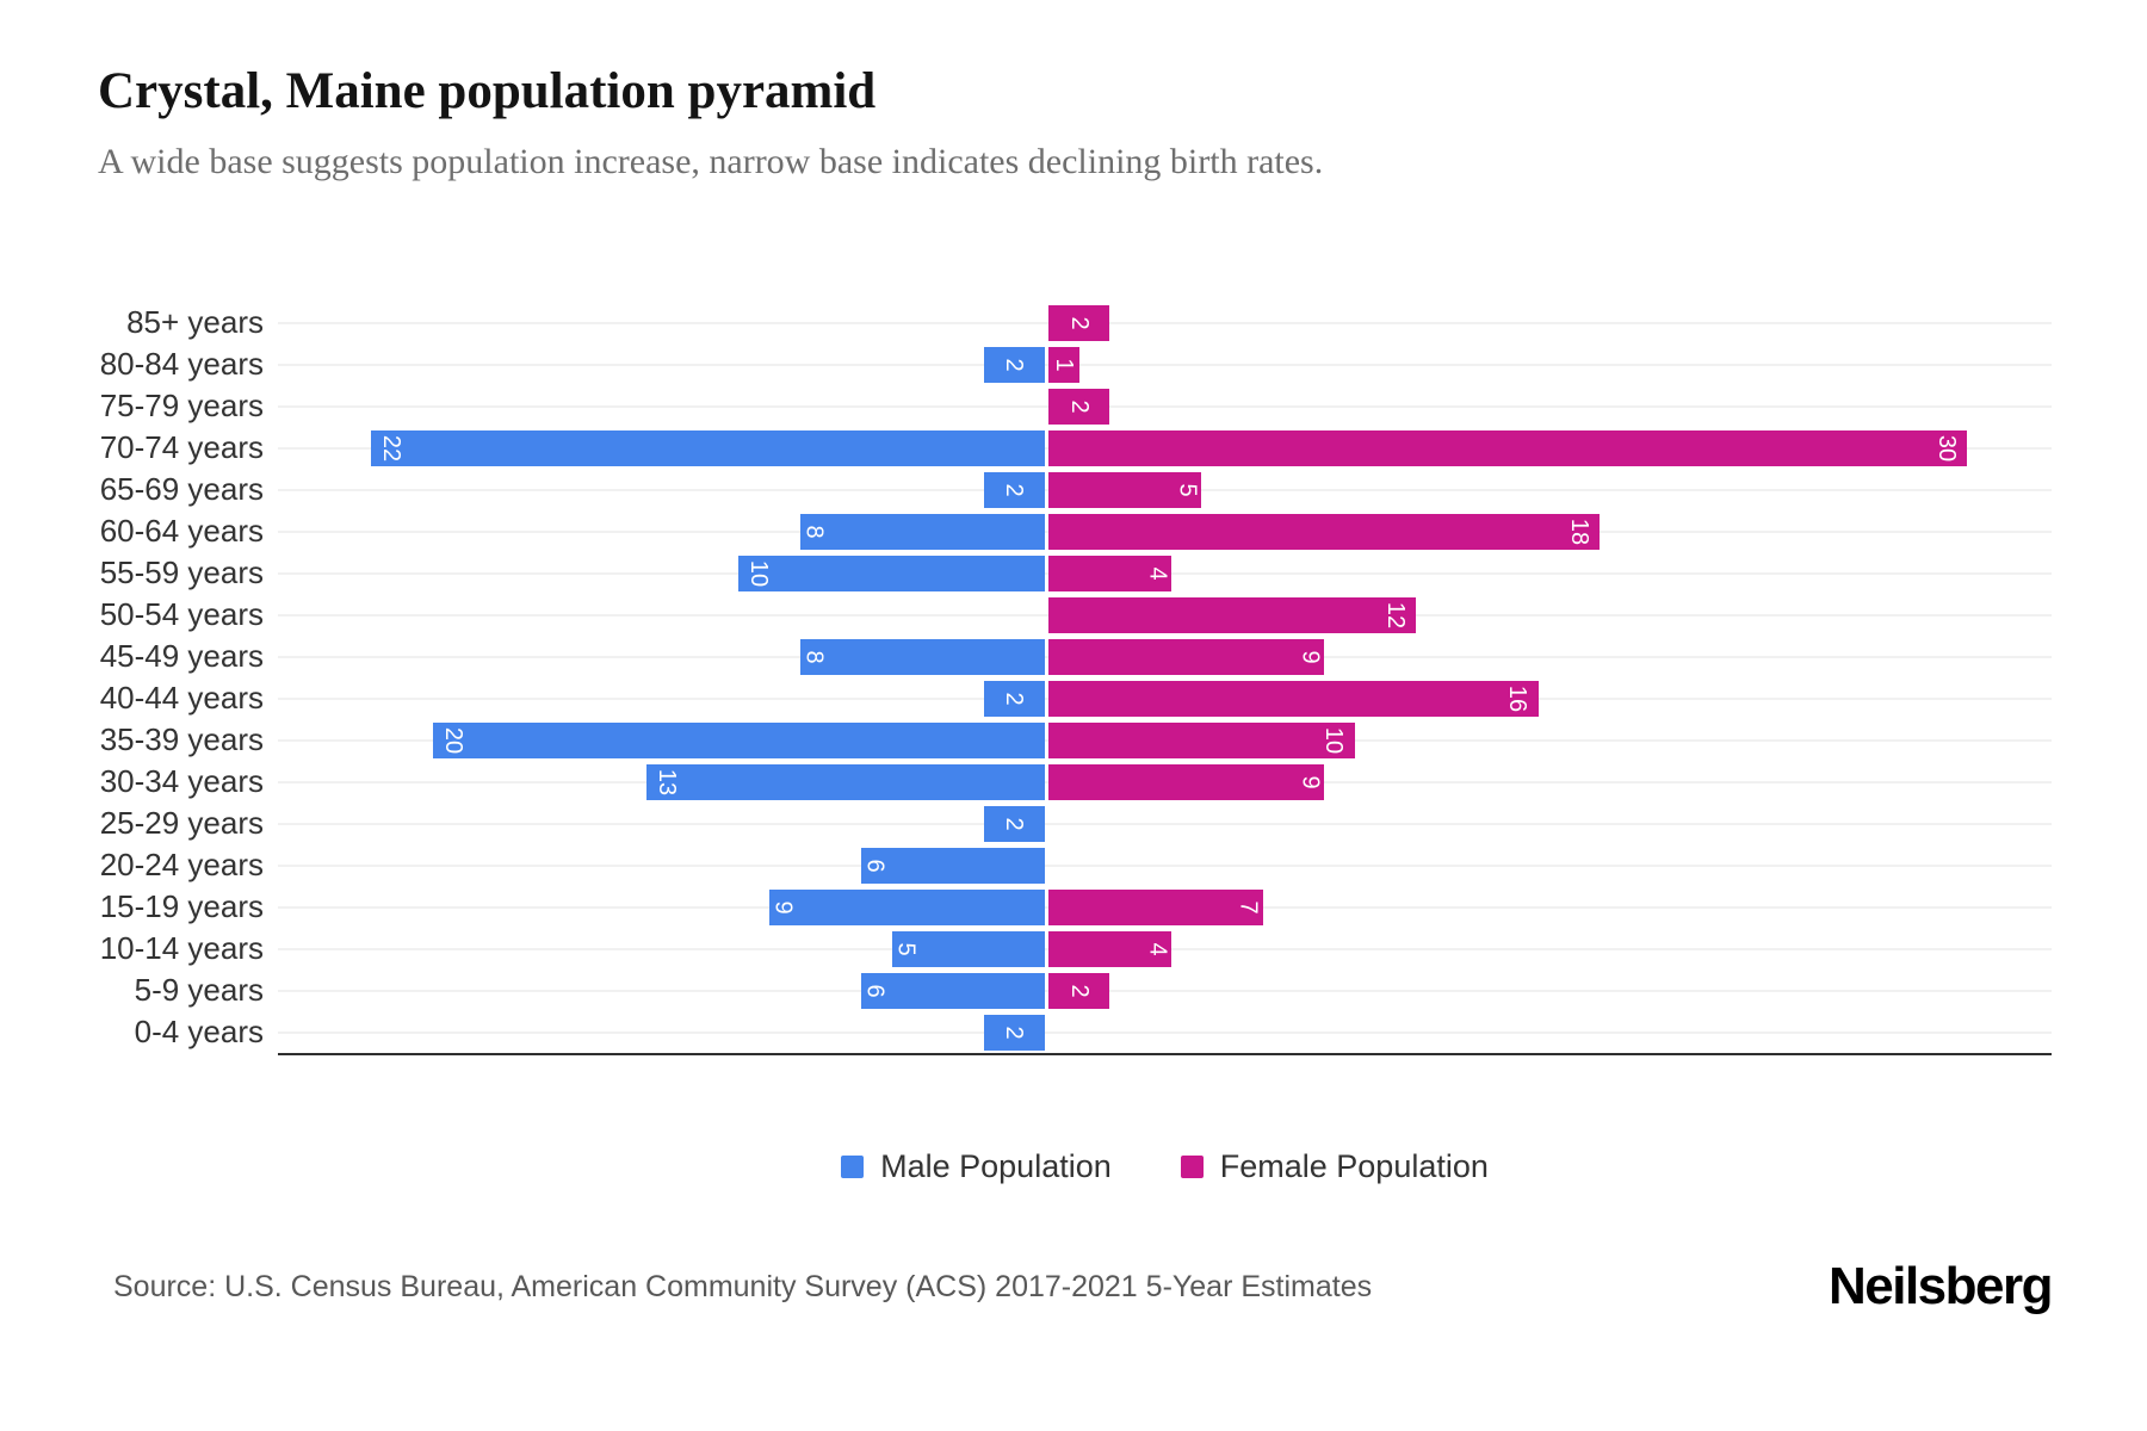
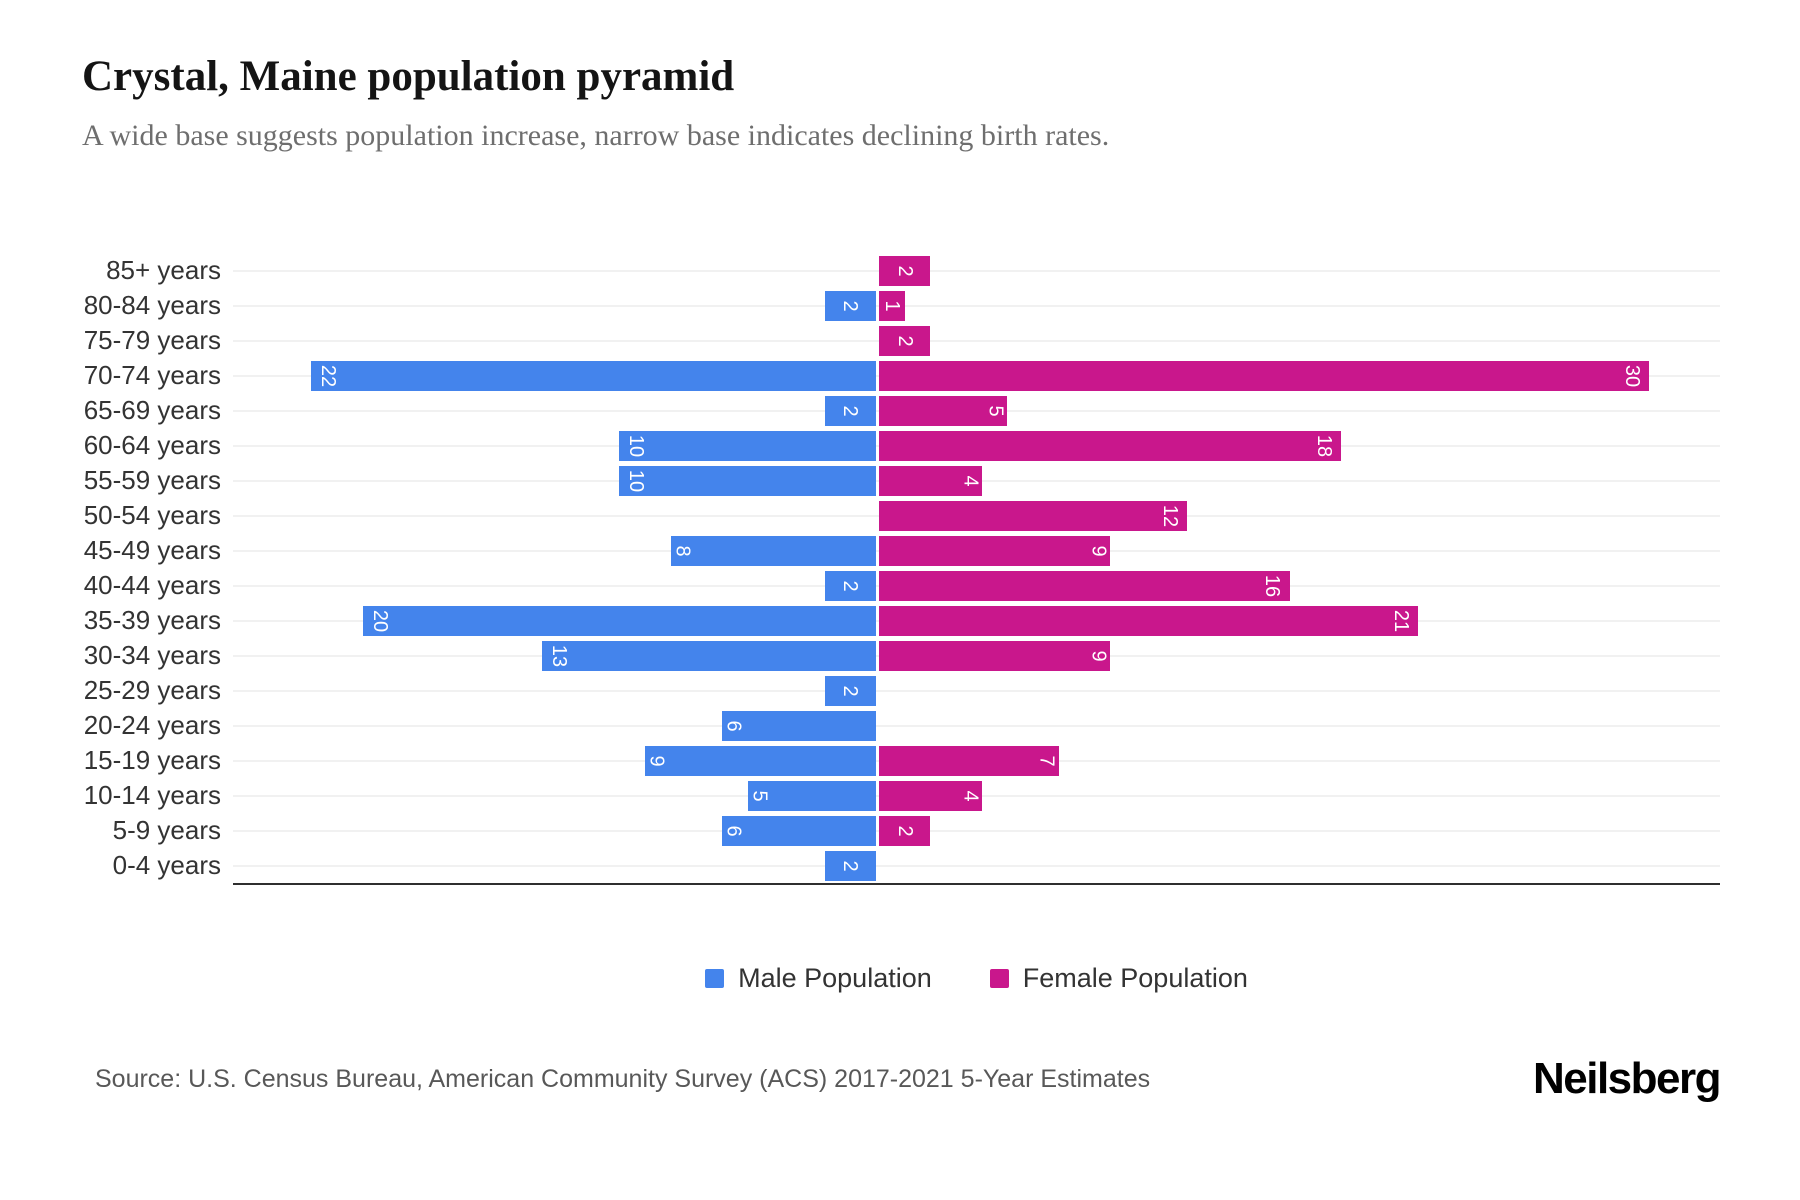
Male Population/60-64 years: 8 -> 10
Female Population/35-39 years: 10 -> 21
